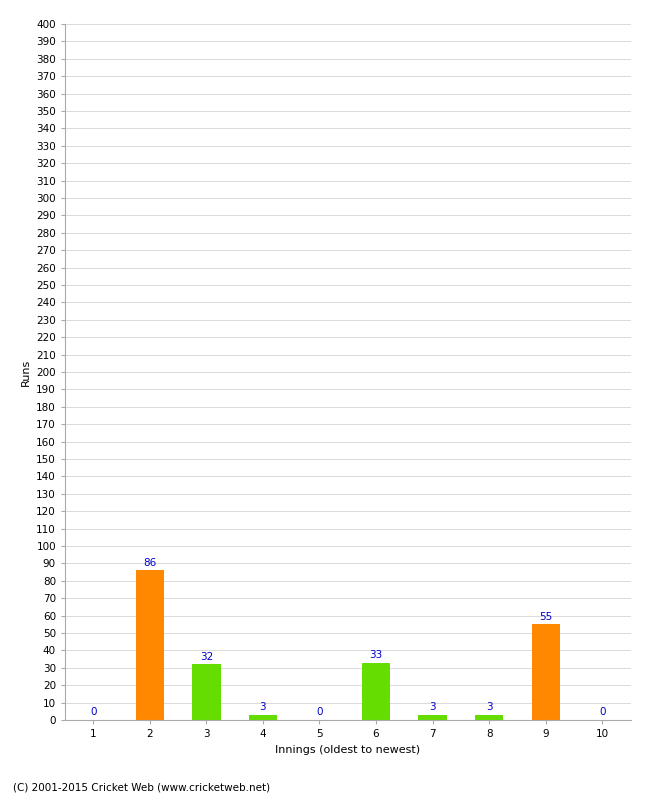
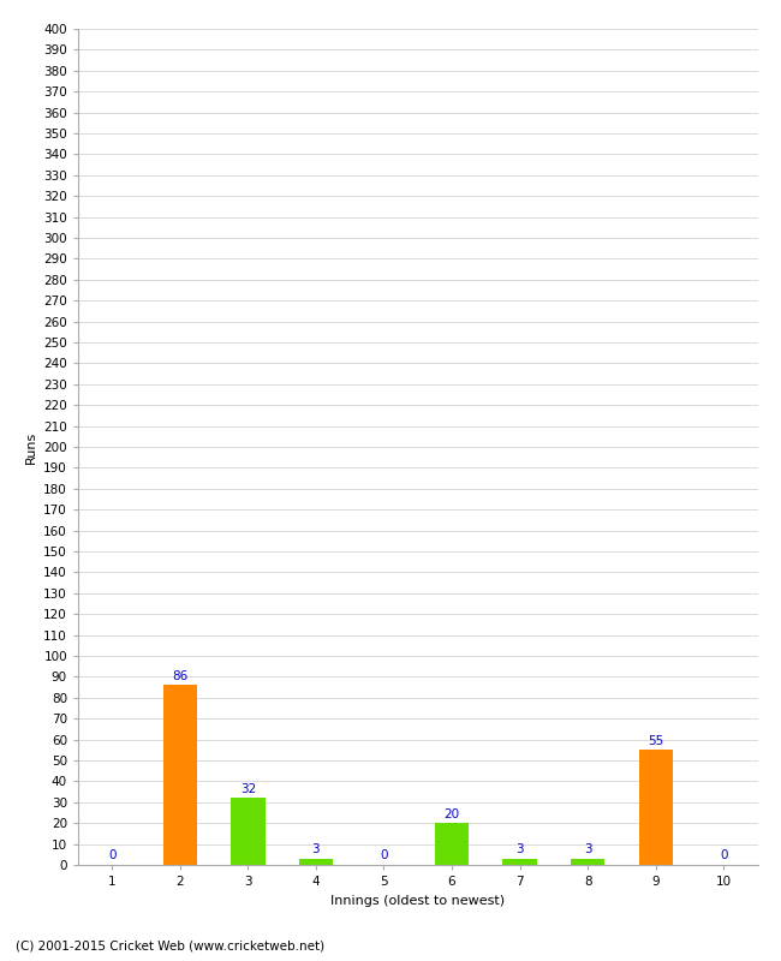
6: 33 -> 20
